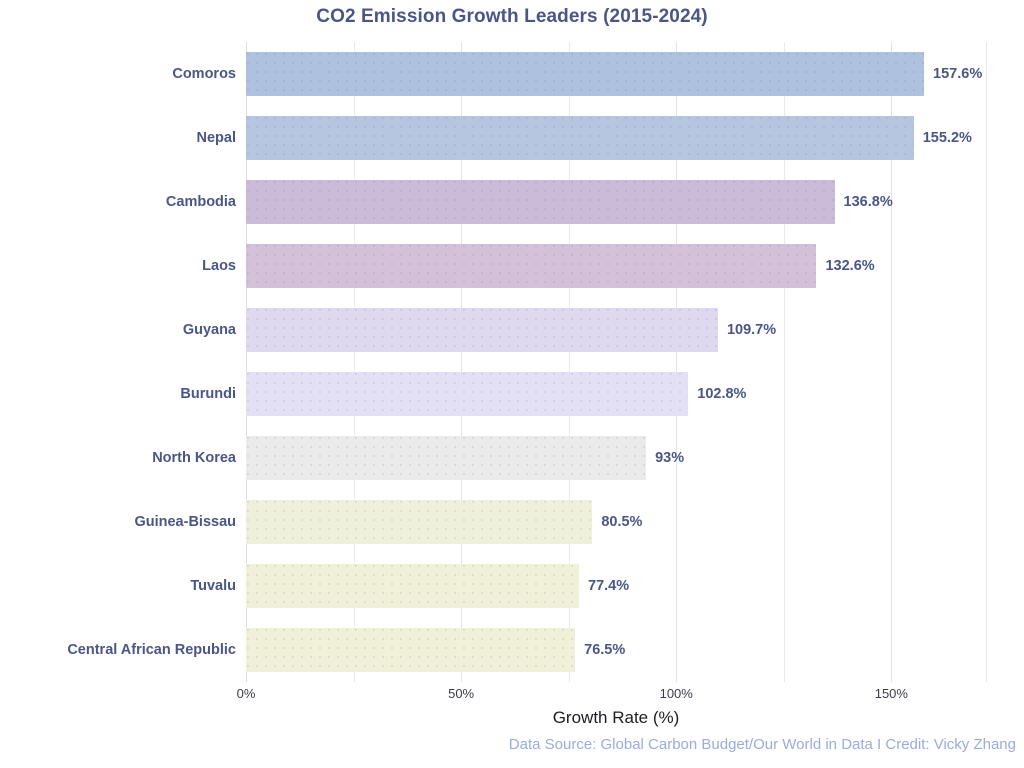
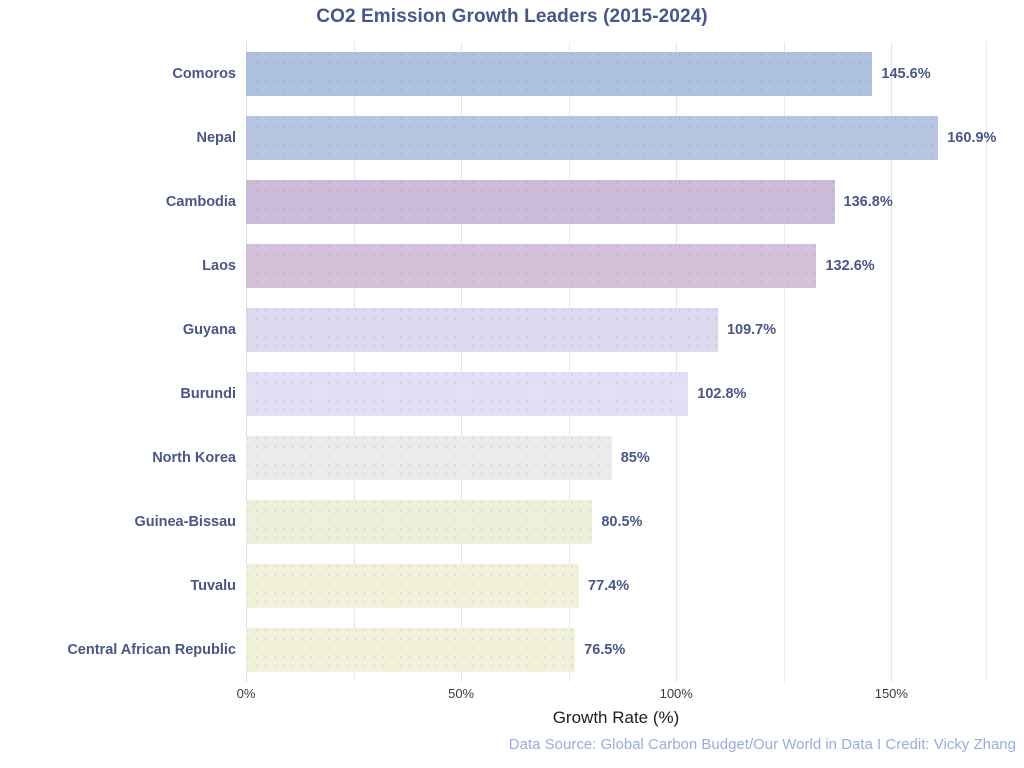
Comoros: 157.6% -> 145.6%
Nepal: 155.2% -> 160.9%
North Korea: 93% -> 85%
